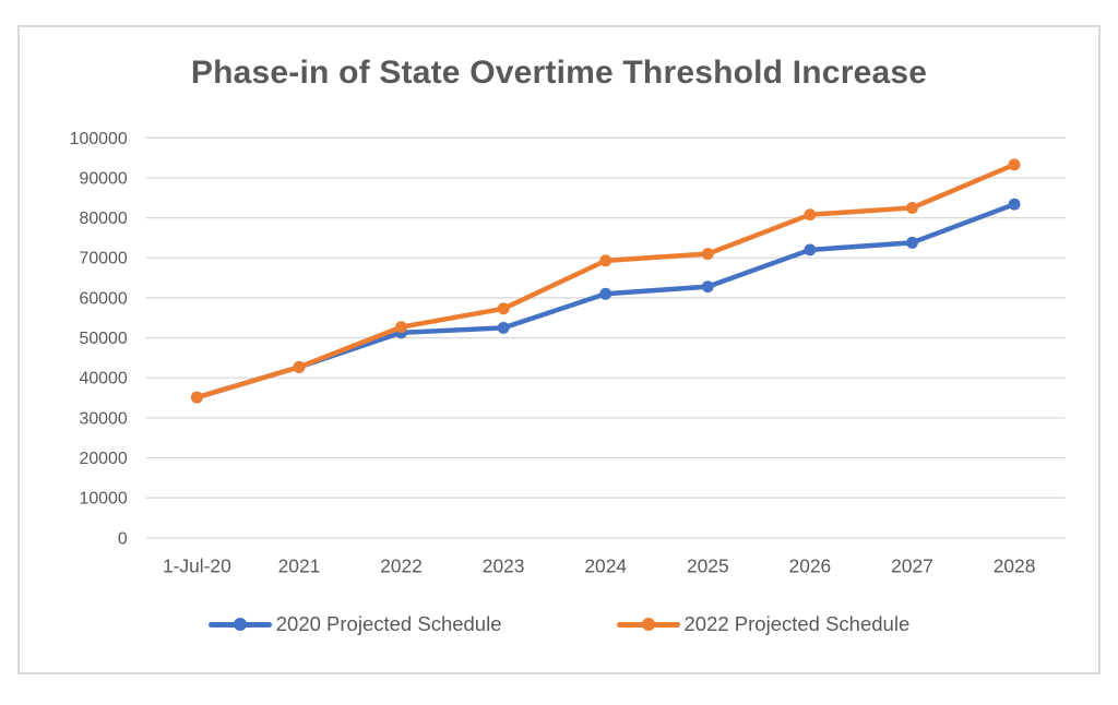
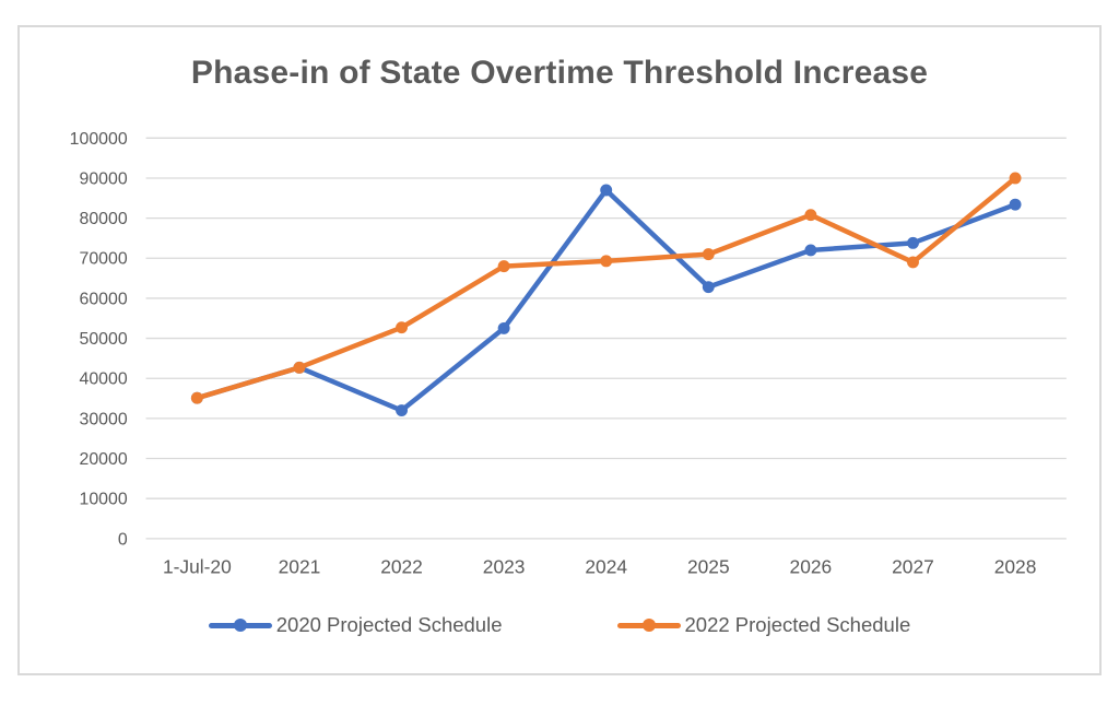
2020 Projected Schedule/2022: 51000 -> 32000
2022 Projected Schedule/2023: 57000 -> 68000
2020 Projected Schedule/2024: 61000 -> 87000
2022 Projected Schedule/2027: 82000 -> 69000
2022 Projected Schedule/2028: 93000 -> 90000
